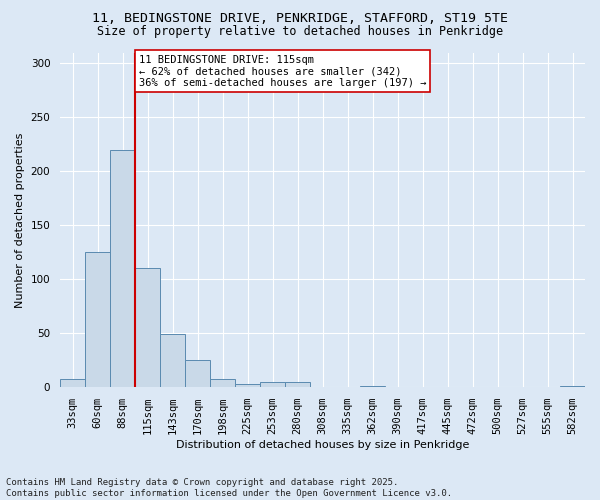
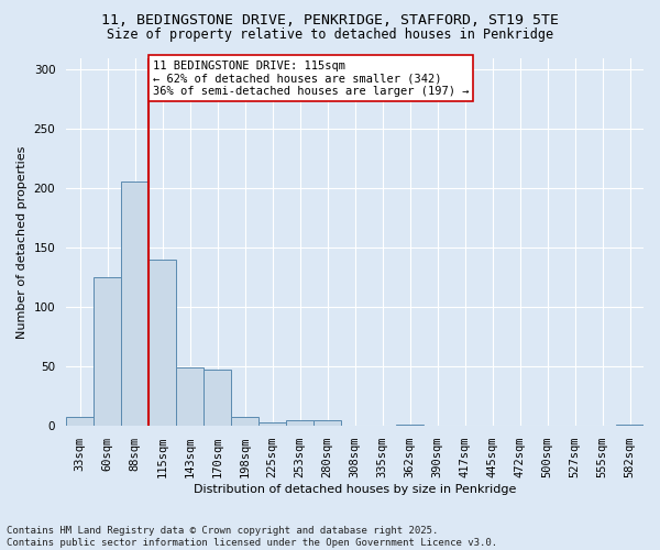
88sqm: 220 -> 206
115sqm: 110 -> 140
170sqm: 25 -> 47
